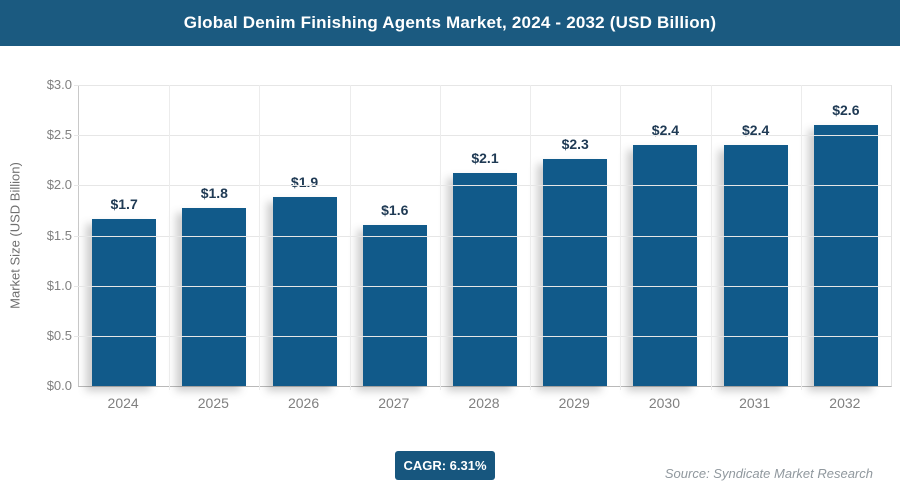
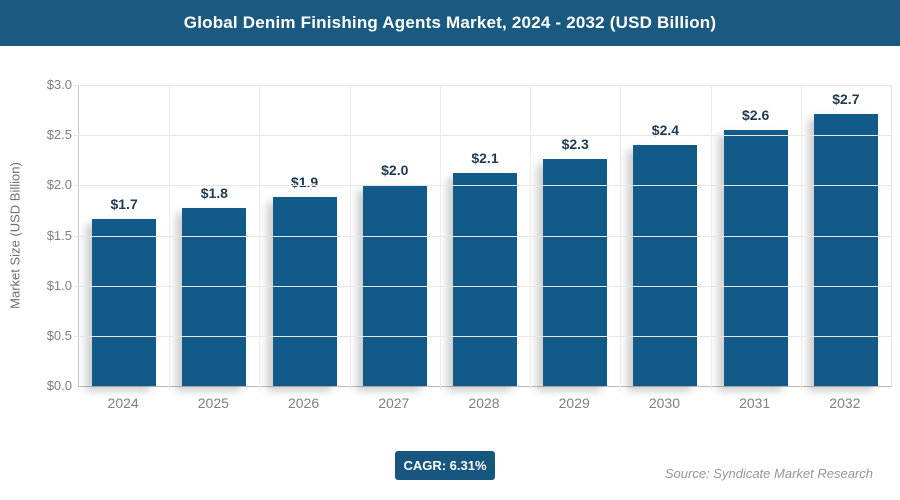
2027: $1.6 -> $2.0
2031: $2.4 -> $2.6
2032: $2.6 -> $2.7
